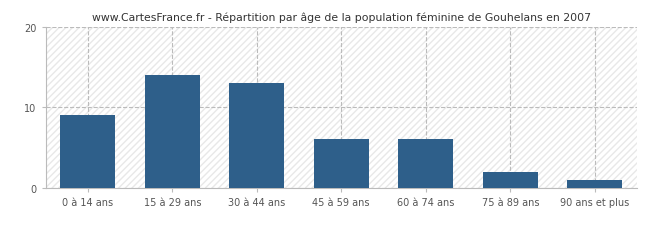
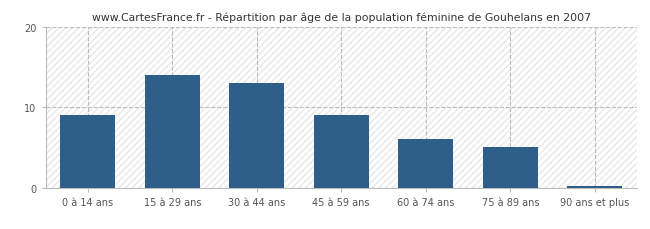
45 à 59 ans: 6.0 -> 9.0
75 à 89 ans: 2.0 -> 5.0
90 ans et plus: 1.0 -> 0.2
